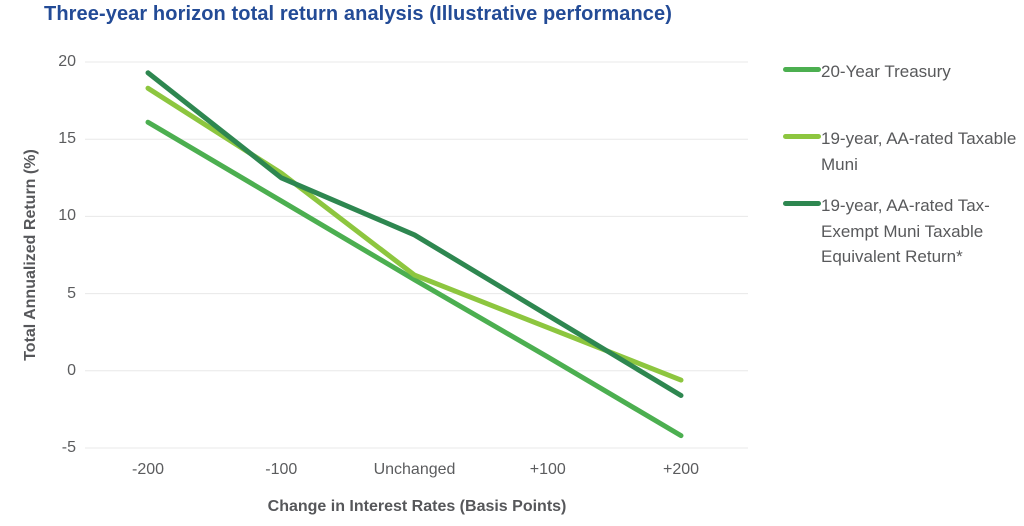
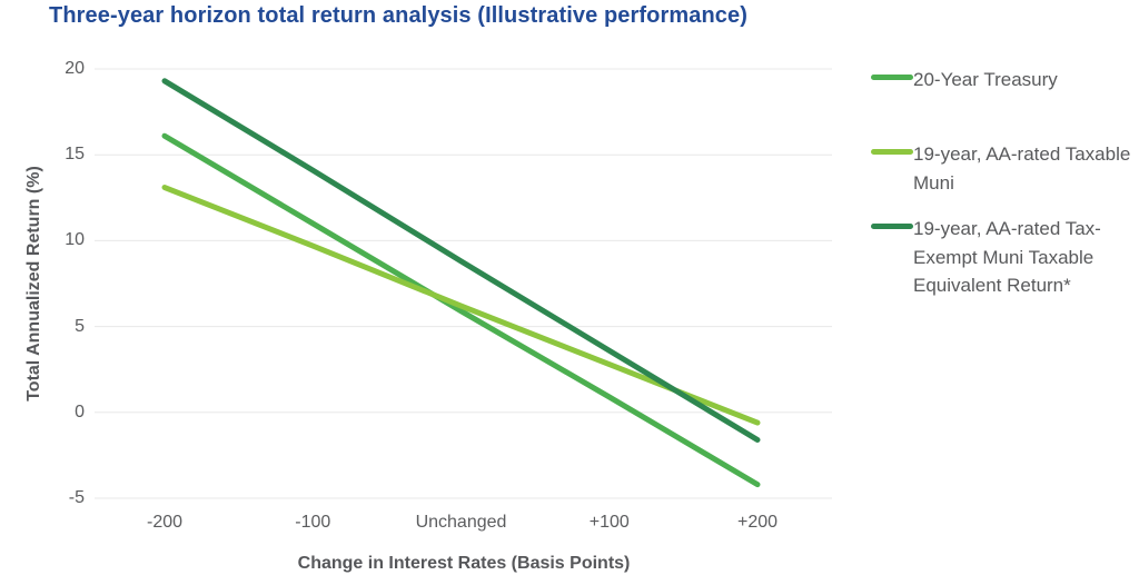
19-year, AA-rated Taxable Muni/-200: 18.3 -> 13.1
19-year, AA-rated Taxable Muni/-100: 12.8 -> 9.7
19-year, AA-rated Tax-Exempt Muni Taxable Equivalent Return*/-100: 12.5 -> 14.1
